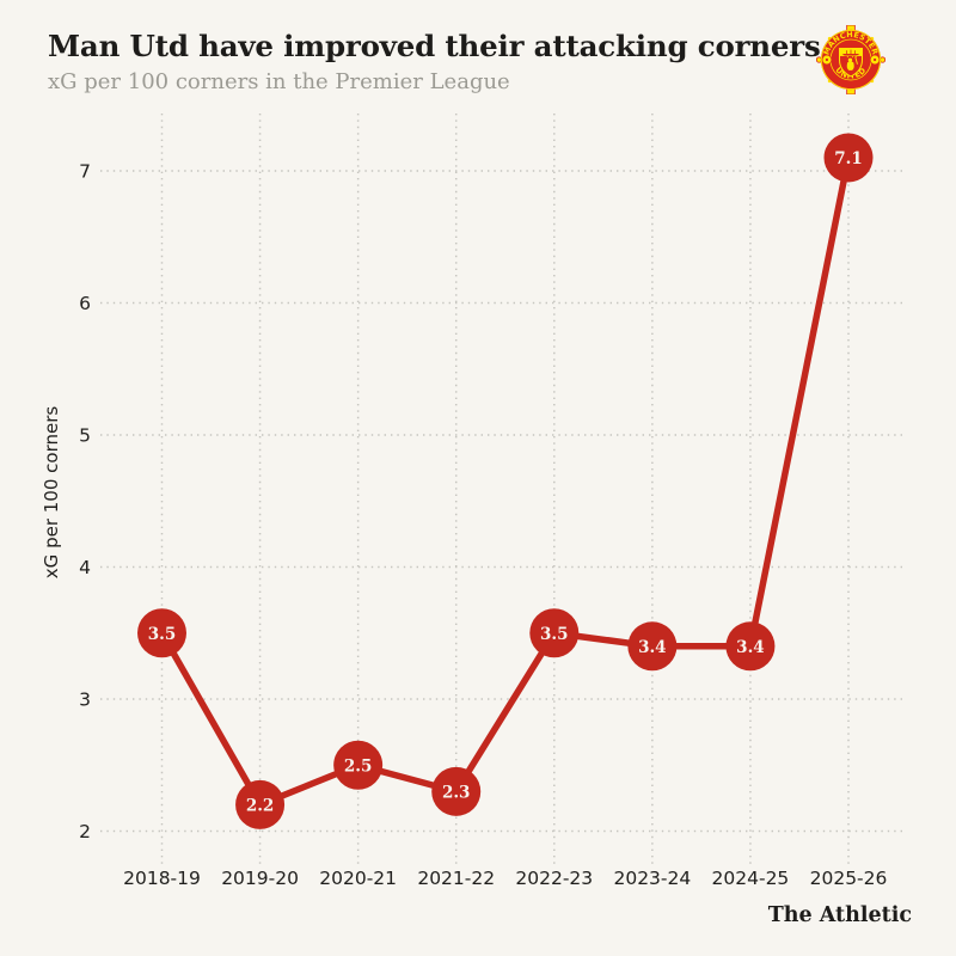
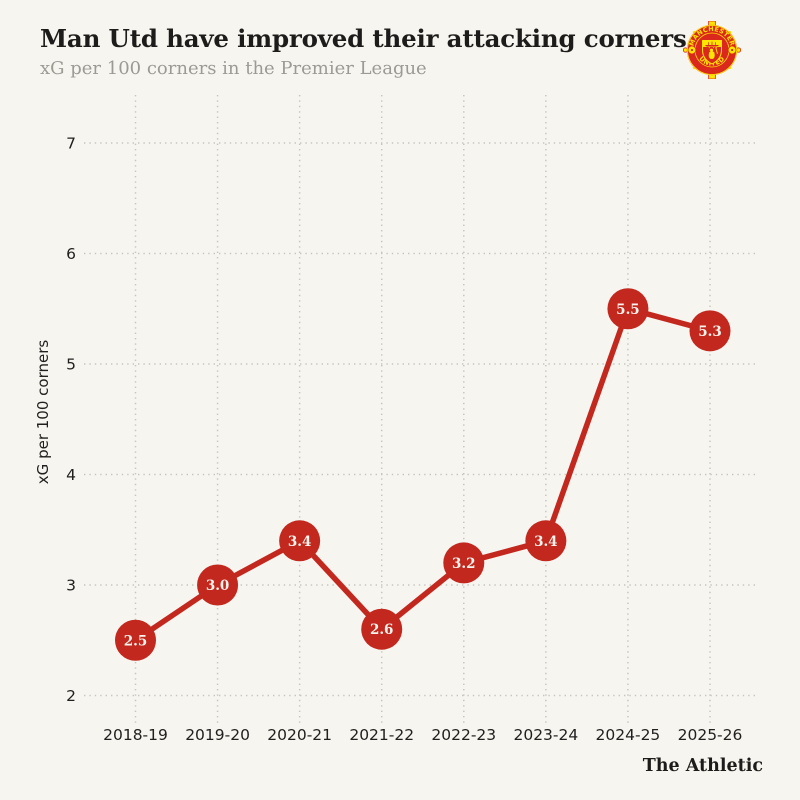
2018-19: 3.5 -> 2.5
2019-20: 2.2 -> 3.0
2020-21: 2.5 -> 3.4
2021-22: 2.3 -> 2.6
2022-23: 3.5 -> 3.2
2024-25: 3.4 -> 5.5
2025-26: 7.1 -> 5.3
